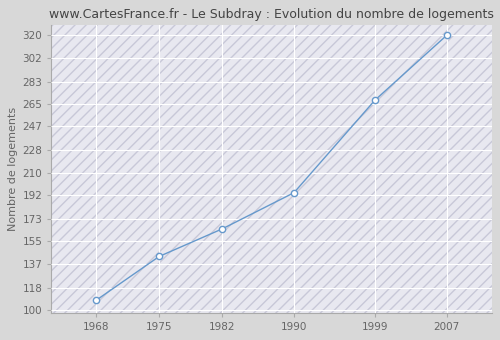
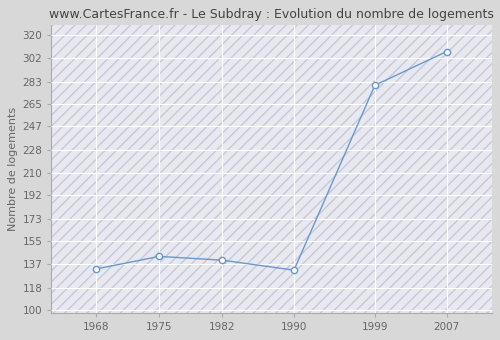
1968: 108 -> 133
1982: 165 -> 140
1990: 194 -> 132
1999: 268 -> 280
2007: 320 -> 307
